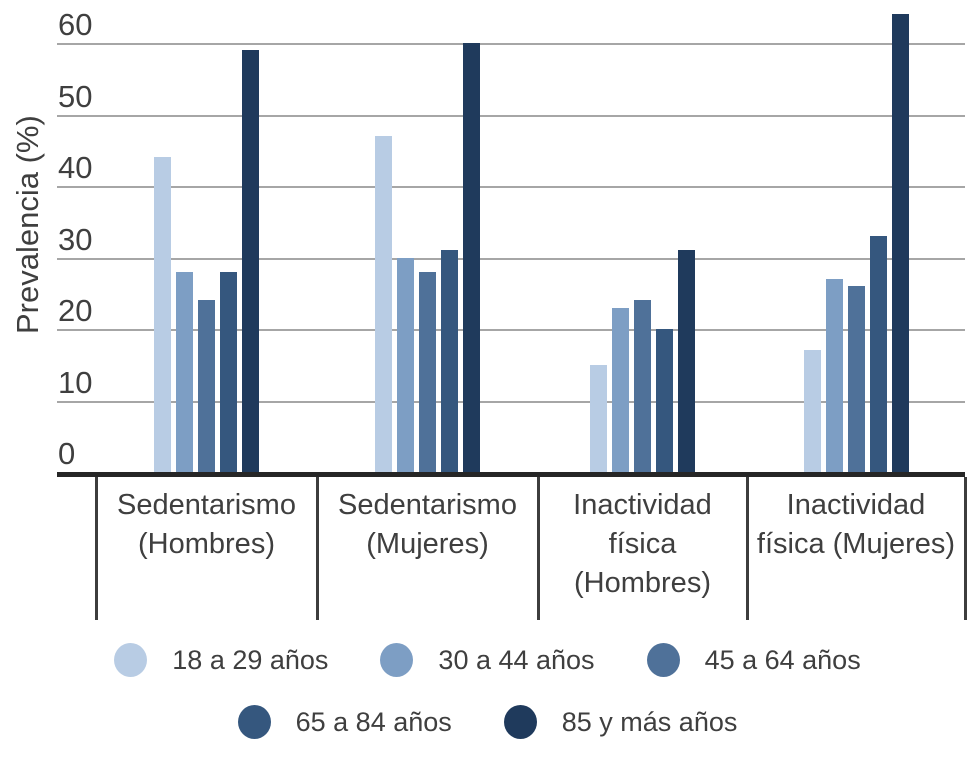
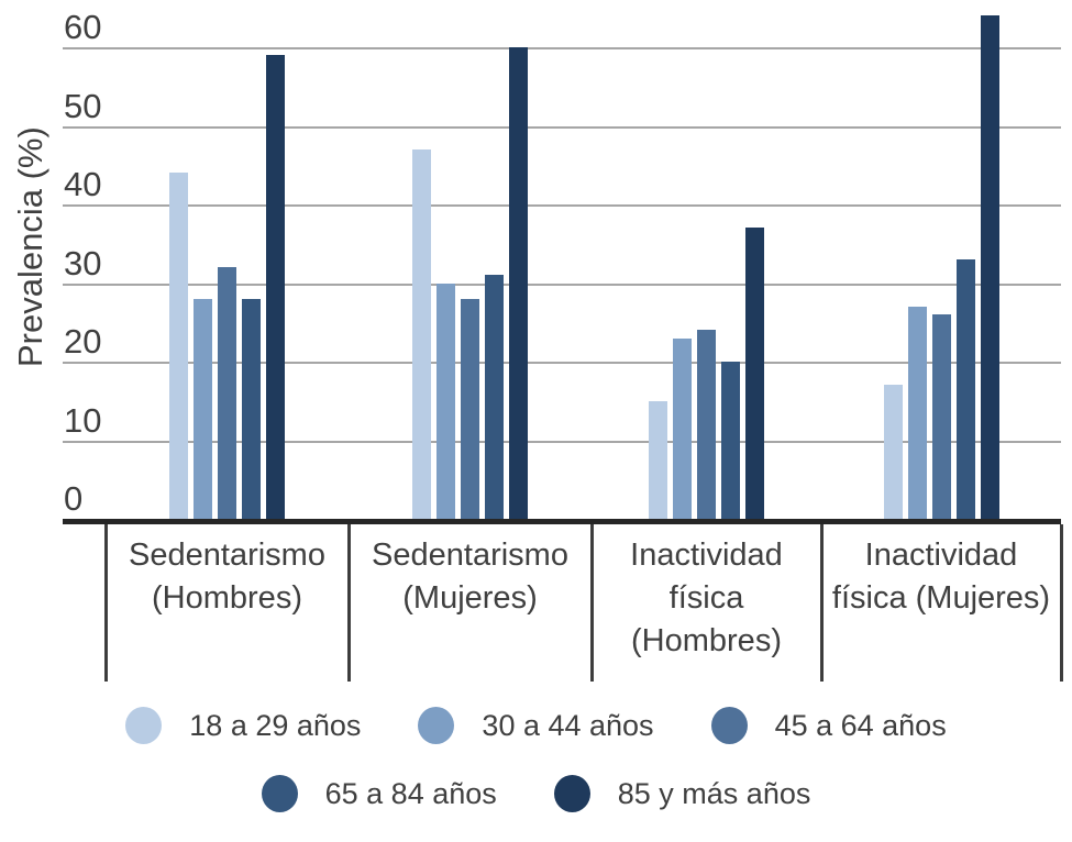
45 a 64 años/Sedentarismo (Hombres): 24 -> 32
85 y más años/Inactividad física (Hombres): 31 -> 37
